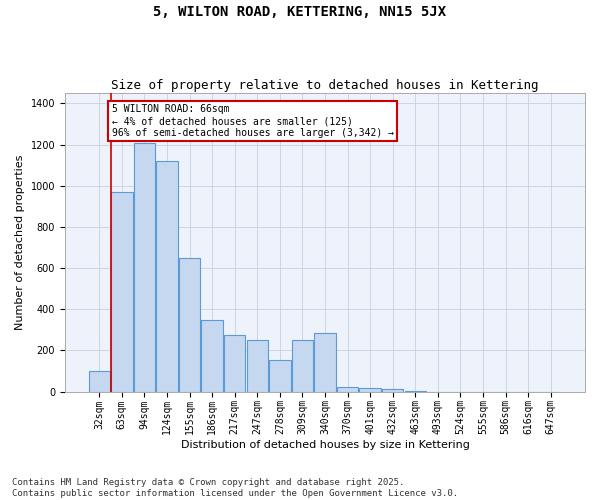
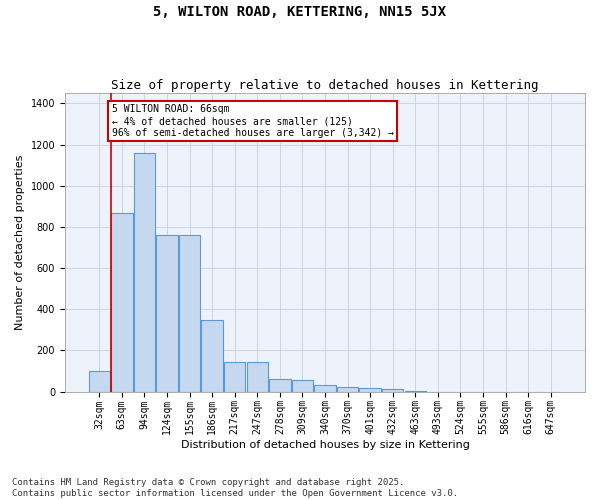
63sqm: 970 -> 870
94sqm: 1210 -> 1160
124sqm: 1120 -> 760
155sqm: 650 -> 760
217sqm: 275 -> 145
247sqm: 250 -> 145
278sqm: 155 -> 60
309sqm: 250 -> 55
340sqm: 285 -> 30
